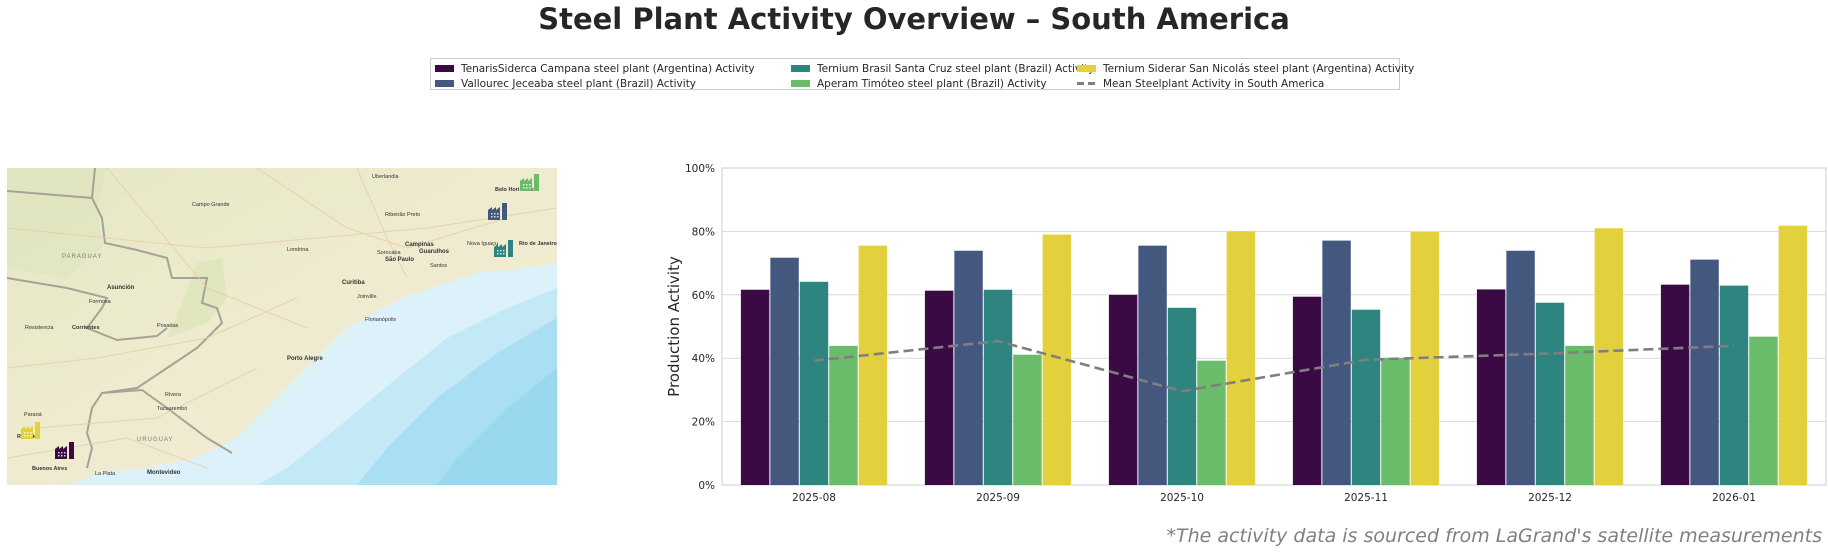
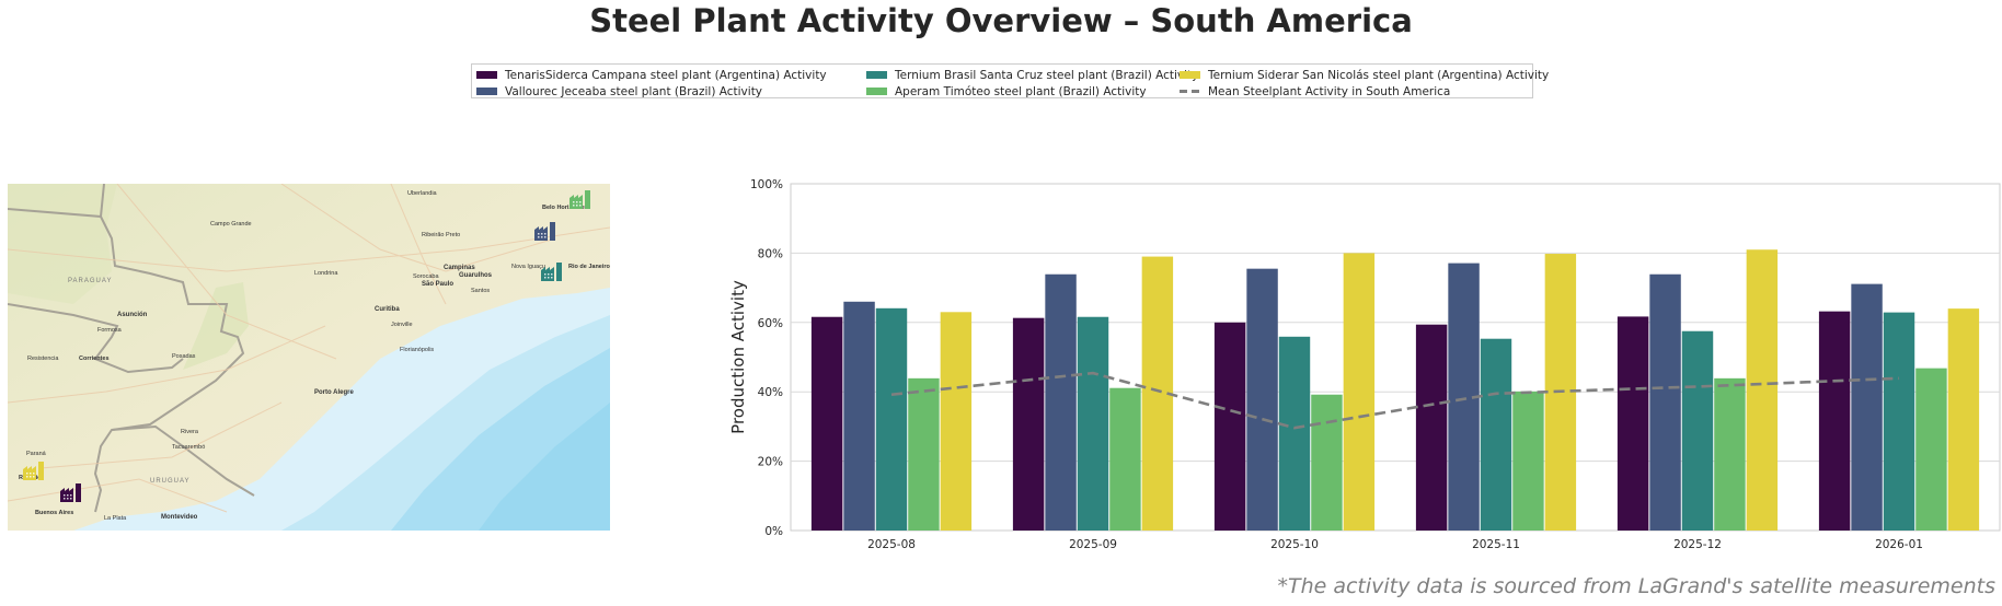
Vallourec Jeceaba steel plant (Brazil) Activity/2025-08: 72% -> 66%
Ternium Siderar San Nicolás steel plant (Argentina) Activity/2025-08: 76% -> 63%
Ternium Siderar San Nicolás steel plant (Argentina) Activity/2026-01: 82% -> 64%
